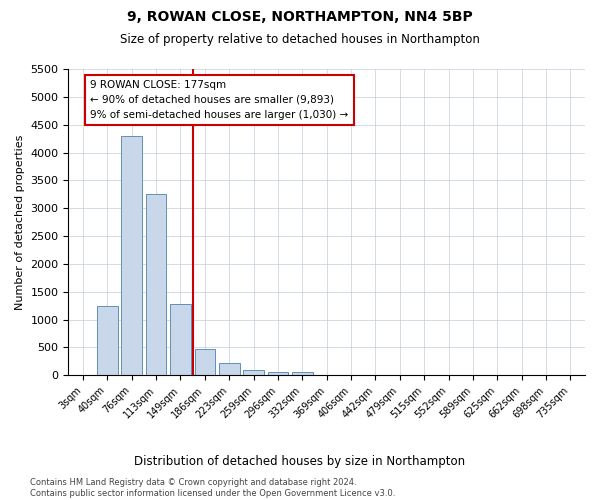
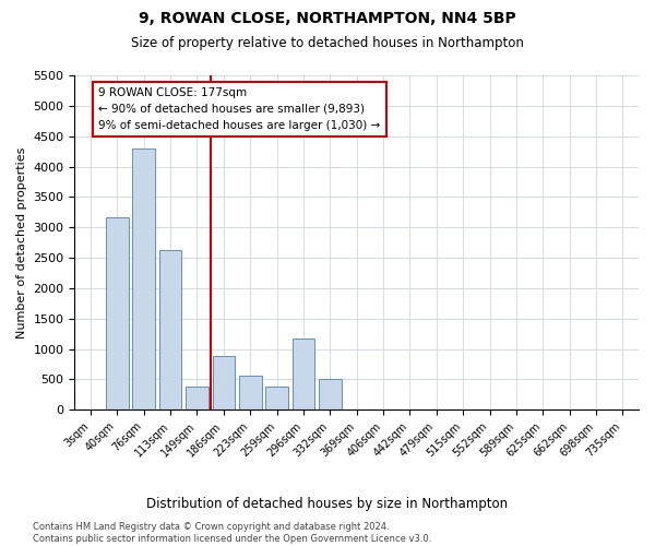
40sqm: 1250 -> 3160
113sqm: 3250 -> 2620
149sqm: 1280 -> 380
186sqm: 480 -> 880
223sqm: 220 -> 560
259sqm: 100 -> 380
296sqm: 60 -> 1180
332sqm: 50 -> 500
